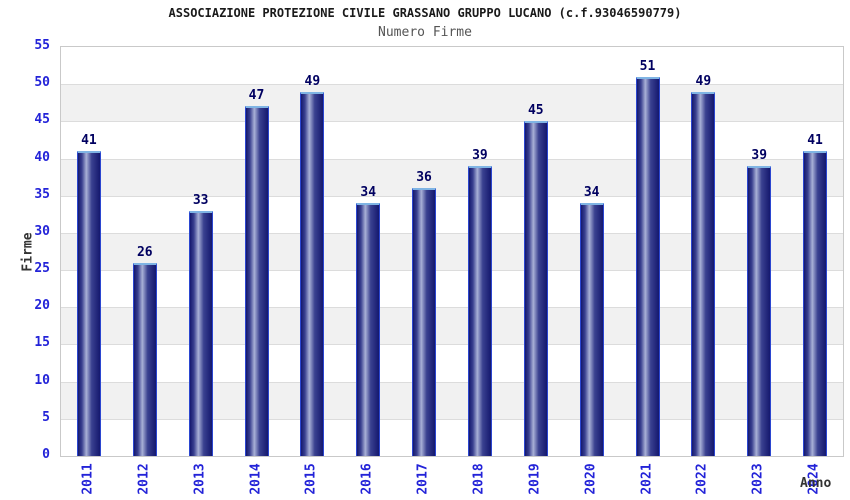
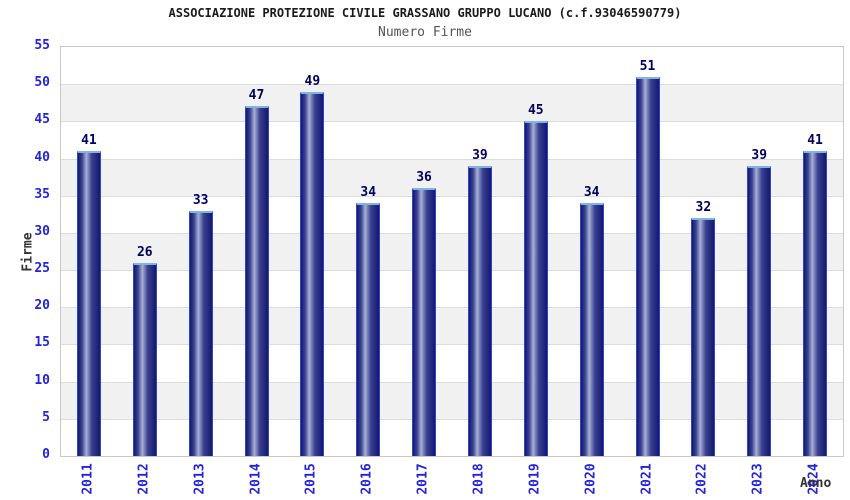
2022: 49 -> 32
